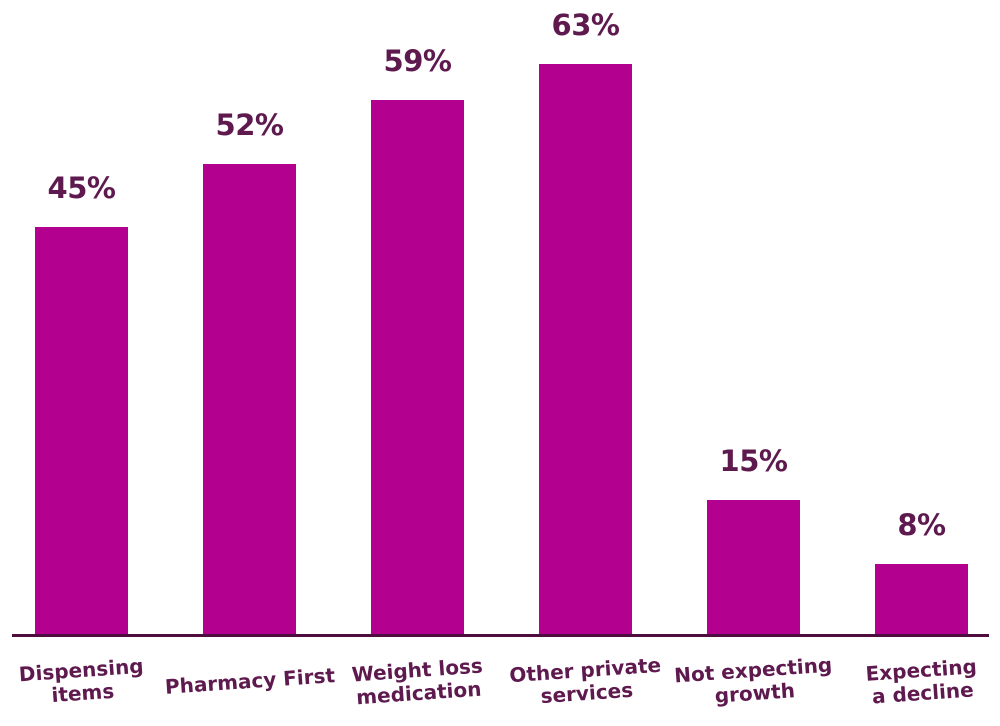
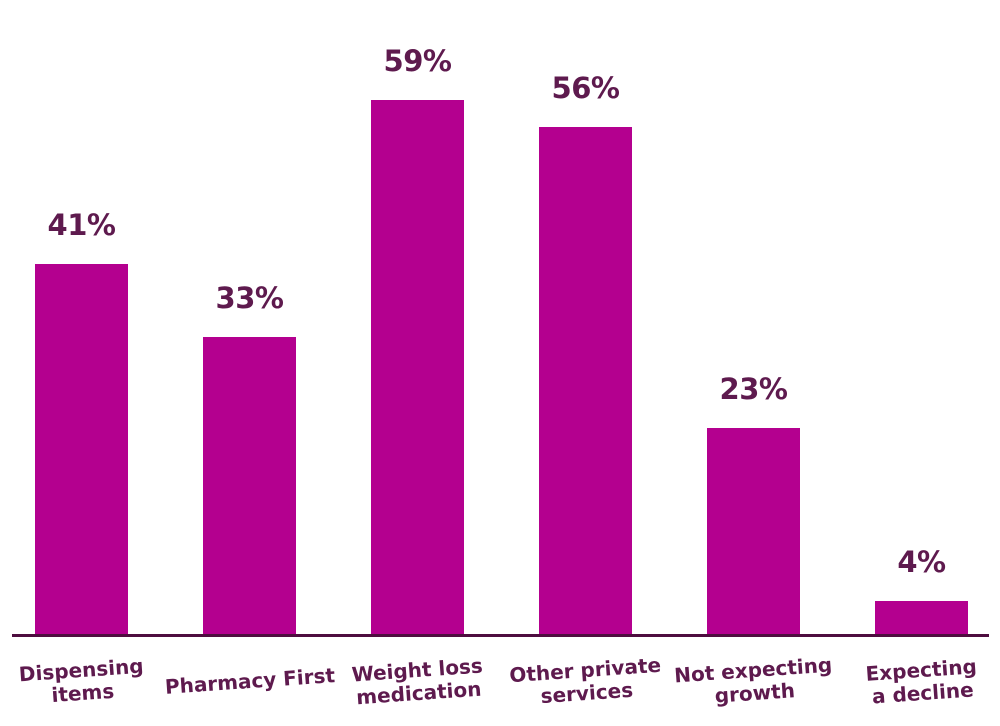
Dispensing items: 45% -> 41%
Pharmacy First: 52% -> 33%
Other private services: 63% -> 56%
Not expecting growth: 15% -> 23%
Expecting a decline: 8% -> 4%
